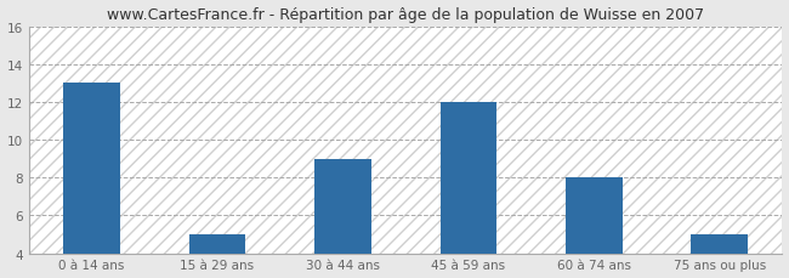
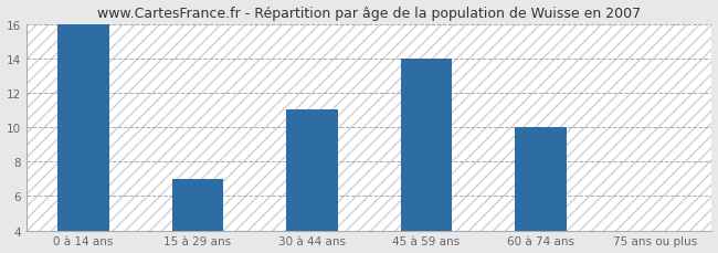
0 à 14 ans: 13 -> 16
15 à 29 ans: 5 -> 7
30 à 44 ans: 9 -> 11
45 à 59 ans: 12 -> 14
60 à 74 ans: 8 -> 10
75 ans ou plus: 5 -> 4
